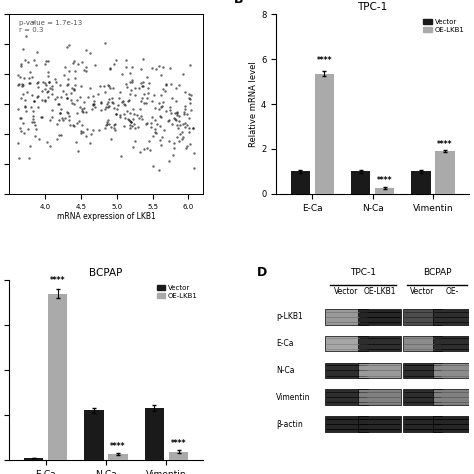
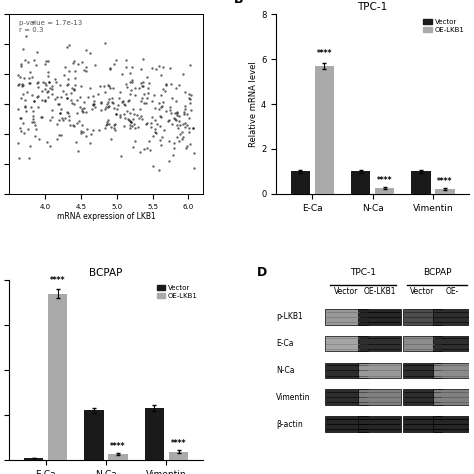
TPC-1/OE-LKB1/E-Ca: 5.35 -> 5.70
TPC-1/OE-LKB1/Vimentin: 1.90 -> 0.22
